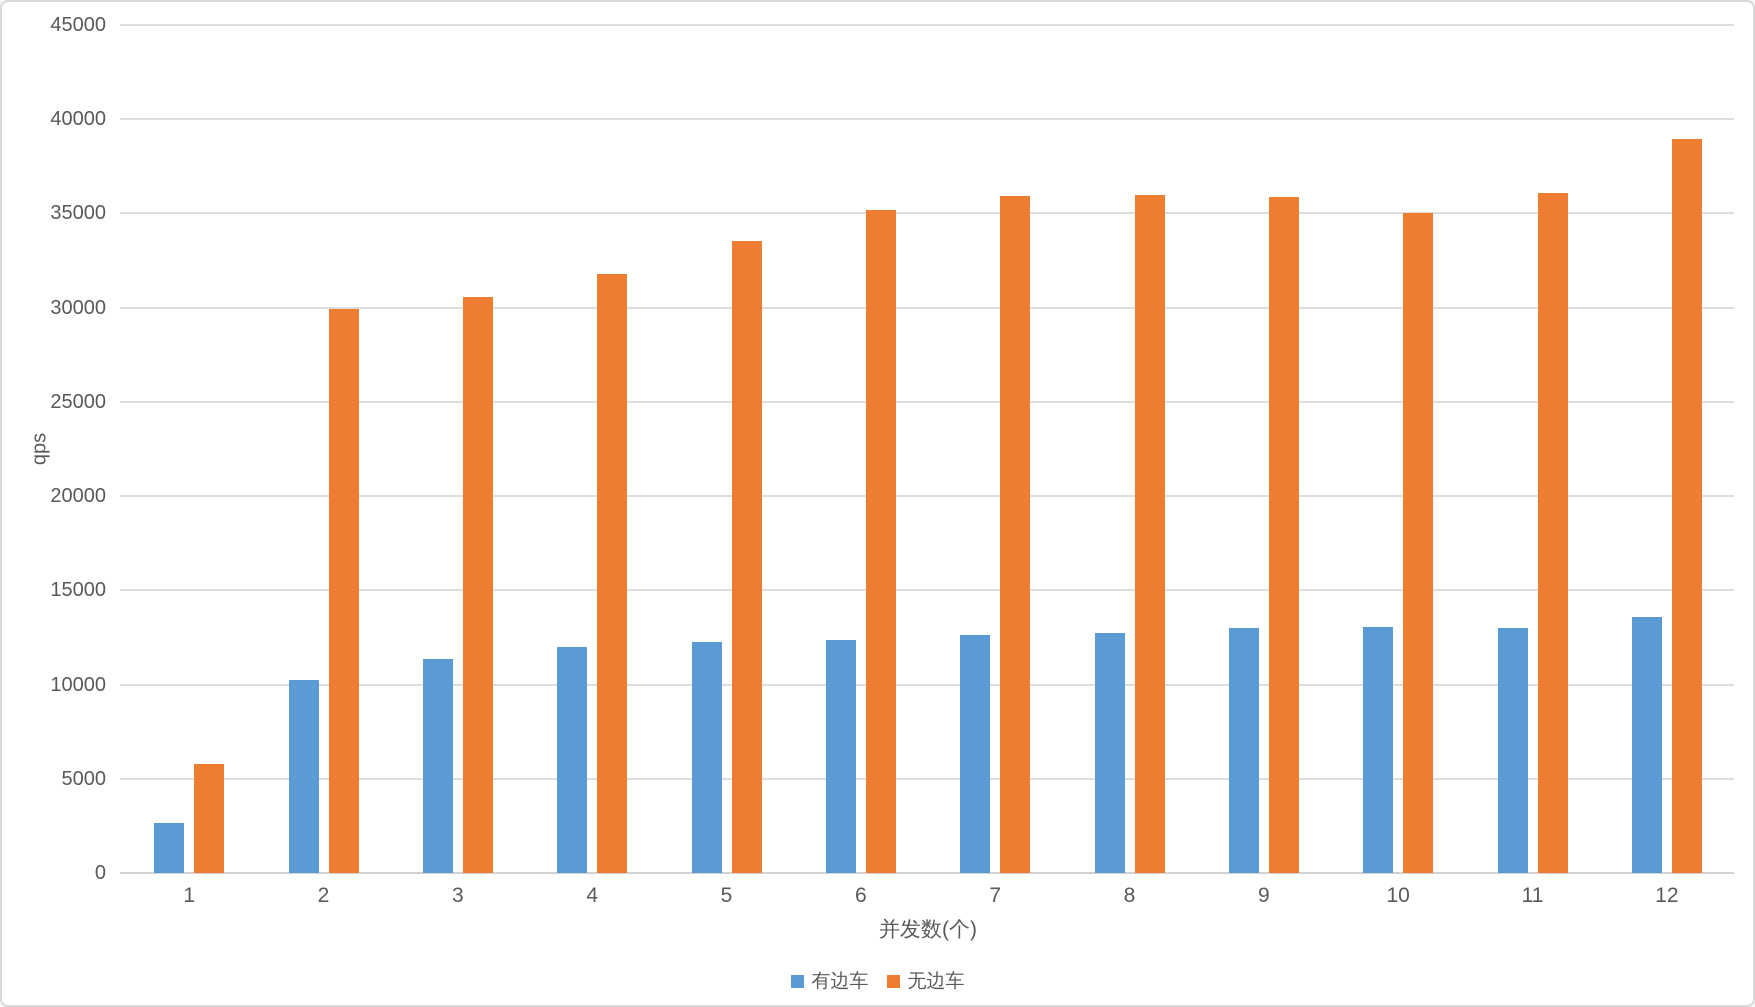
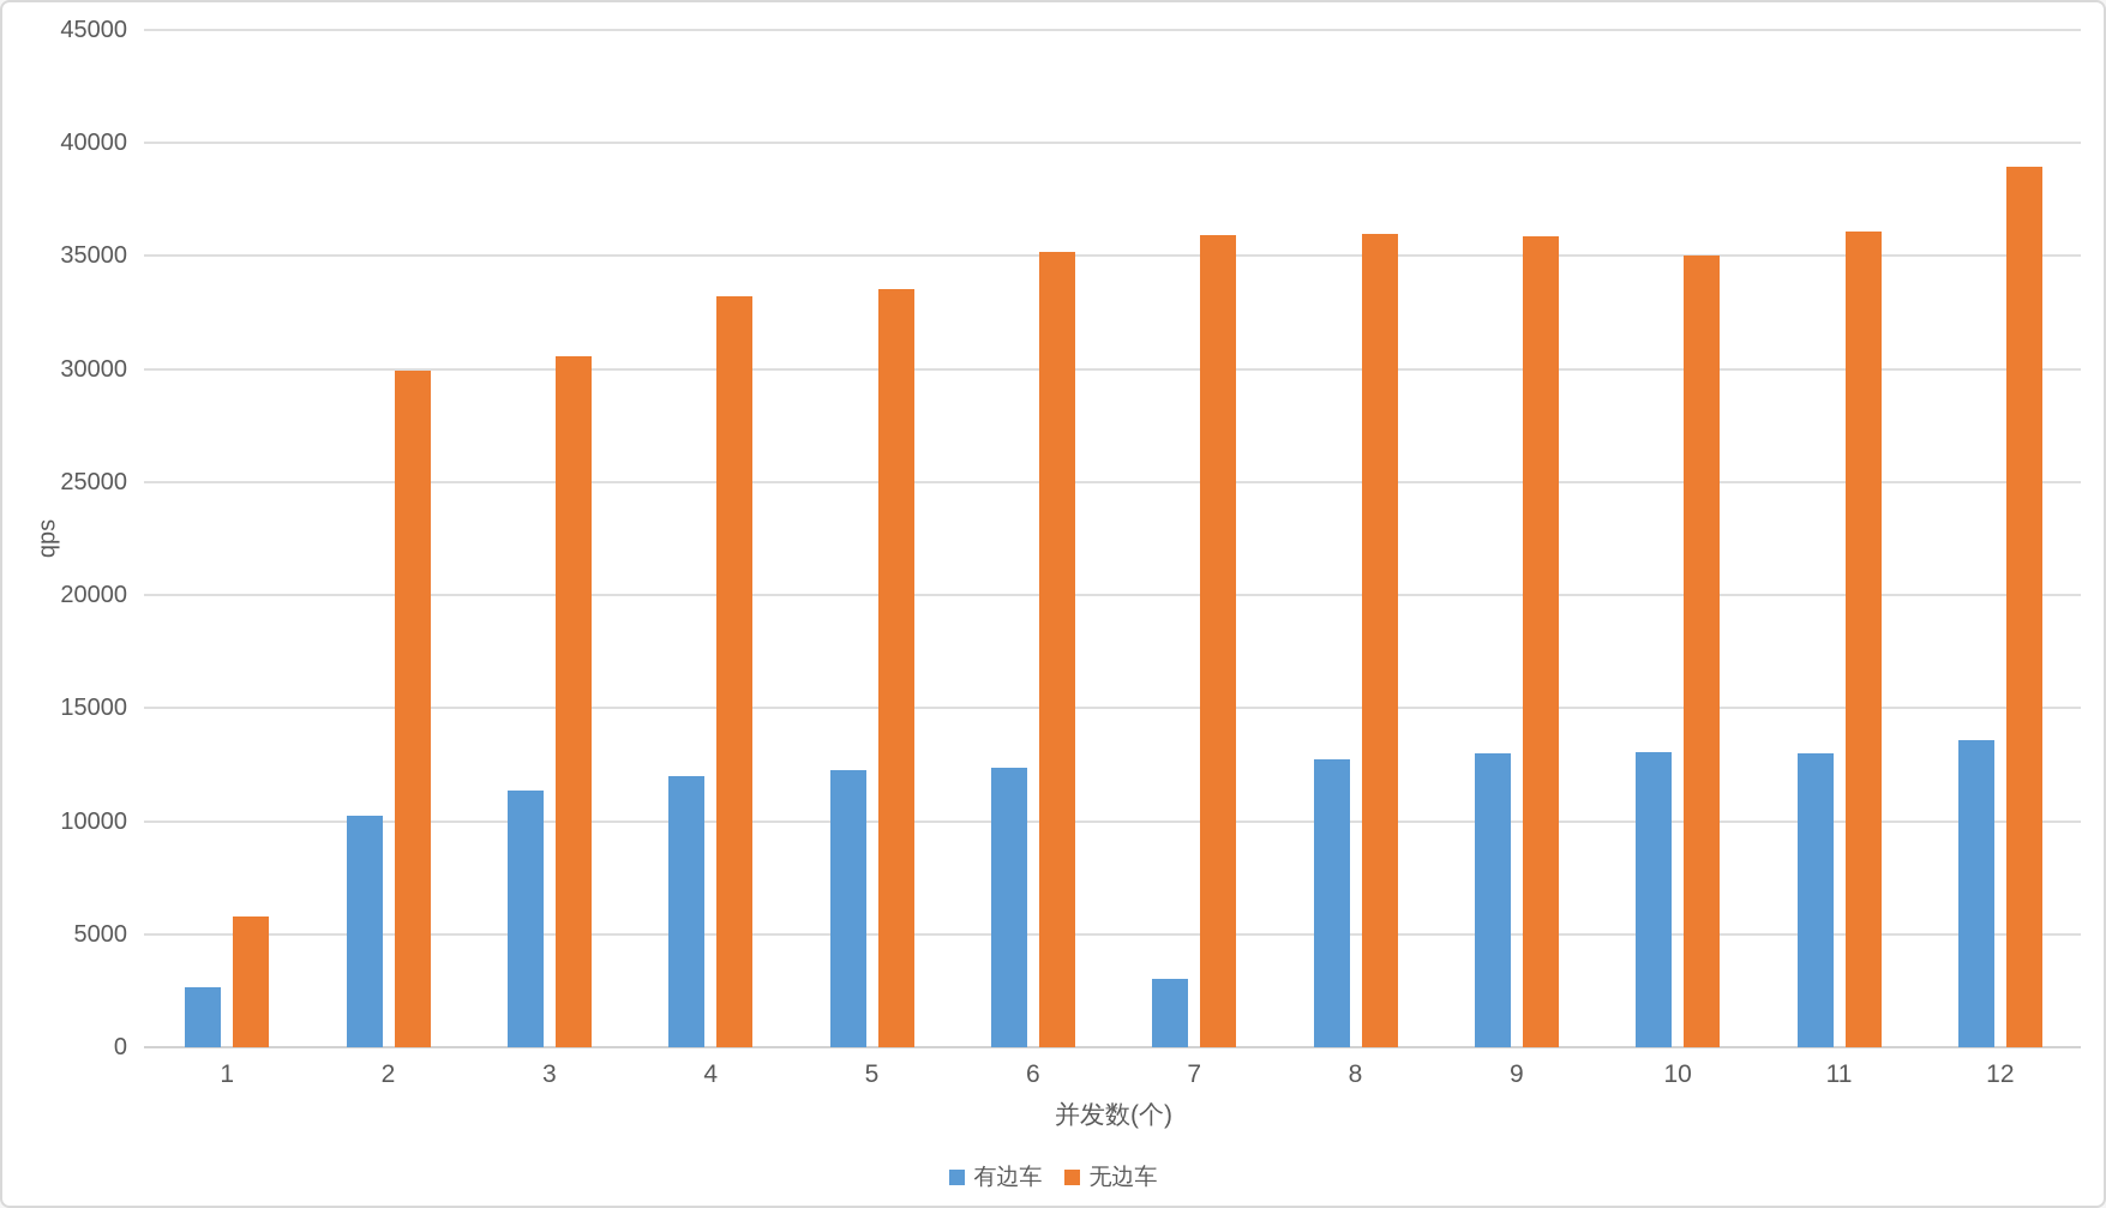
无边车/4: 31800 -> 33200
有边车/7: 12600 -> 3000
